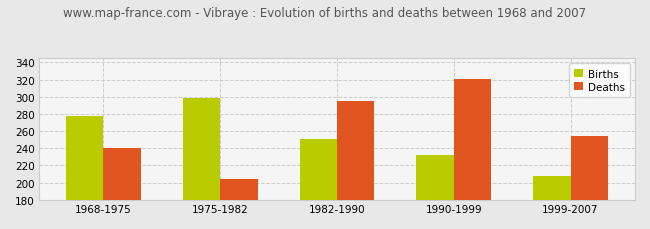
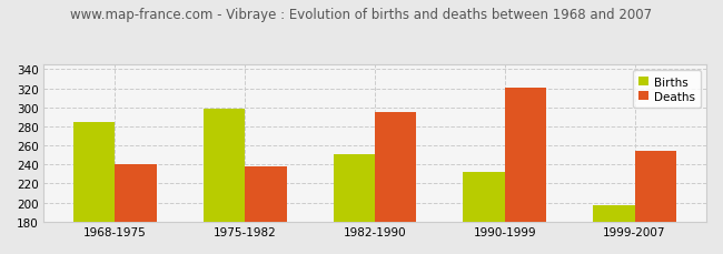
Births/1968-1975: 278 -> 285
Deaths/1975-1982: 204 -> 238
Births/1999-2007: 208 -> 197
